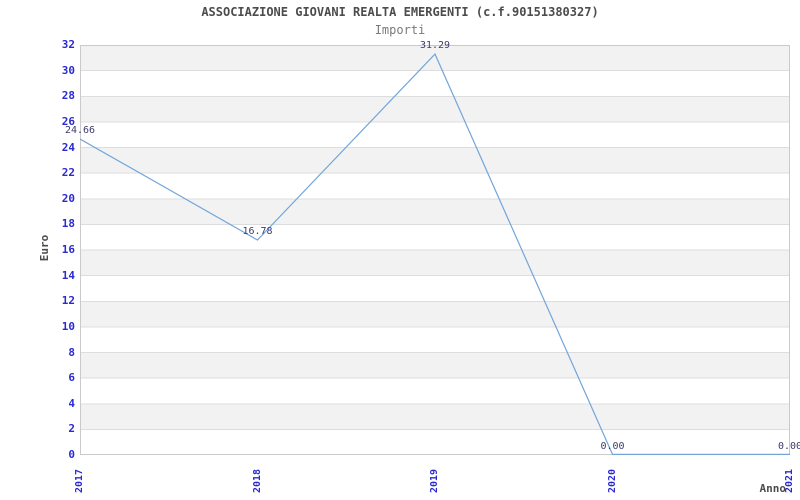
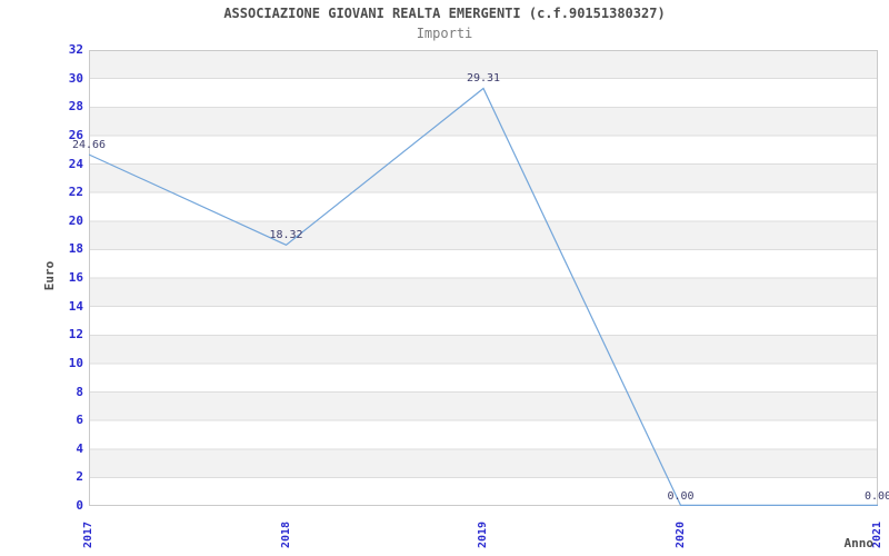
2018: 16.78 -> 18.32
2019: 31.29 -> 29.31
